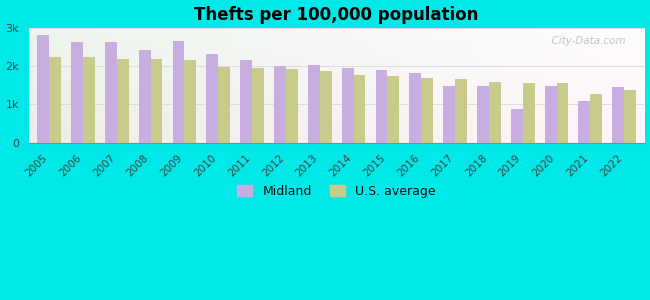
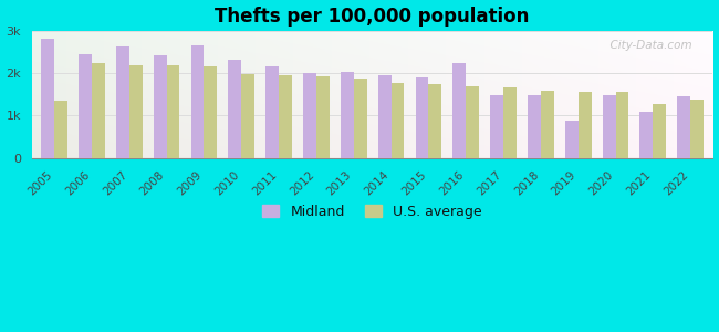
U.S. average/2005: 2.23k -> 1.35k
Midland/2006: 2.62k -> 2.45k
Midland/2016: 1.82k -> 2.25k
